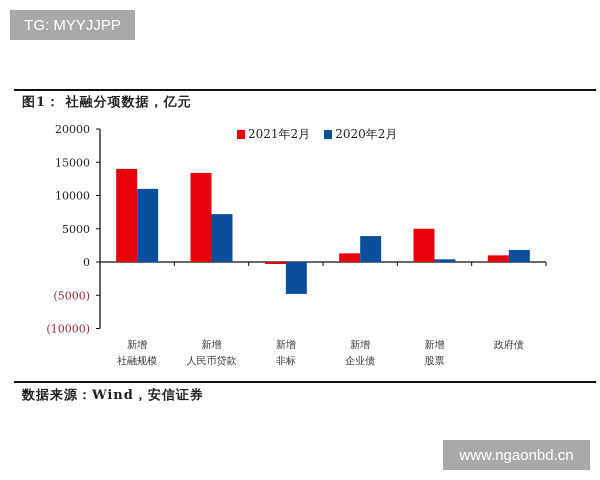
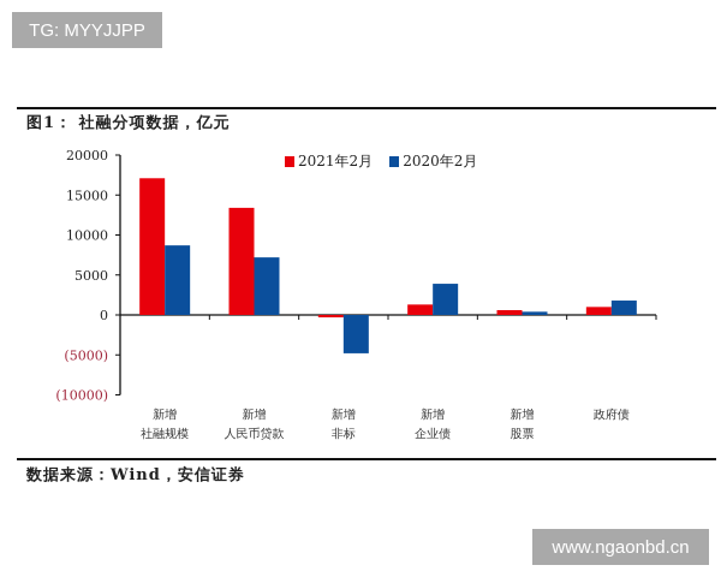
2021年2月/新增社融规模: 14000 -> 17000
2020年2月/新增社融规模: 11000 -> 9000
2021年2月/新增股票: 5000 -> 1000
